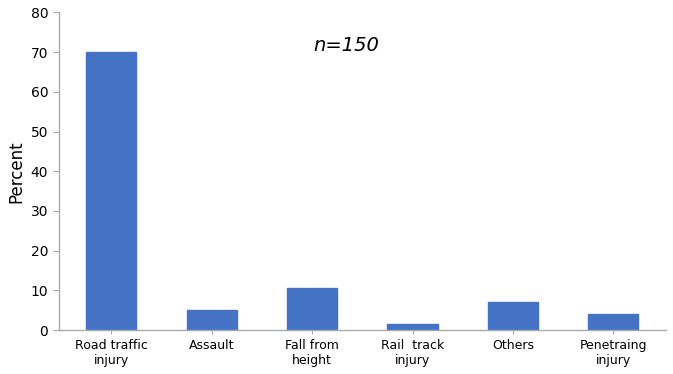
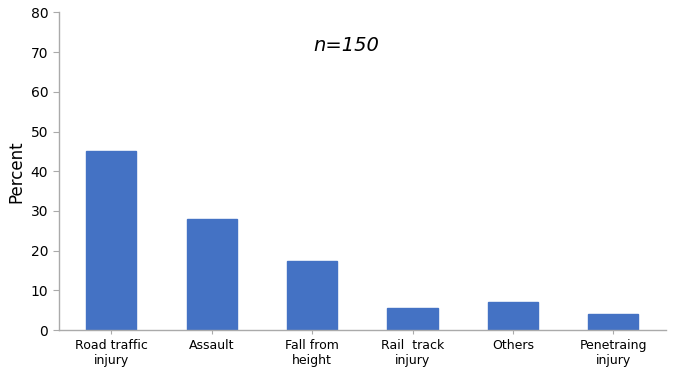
Road traffic injury: 70.0 -> 45.0
Assault: 5.0 -> 28.0
Fall from height: 10.5 -> 17.5
Rail track injury: 1.5 -> 5.5
